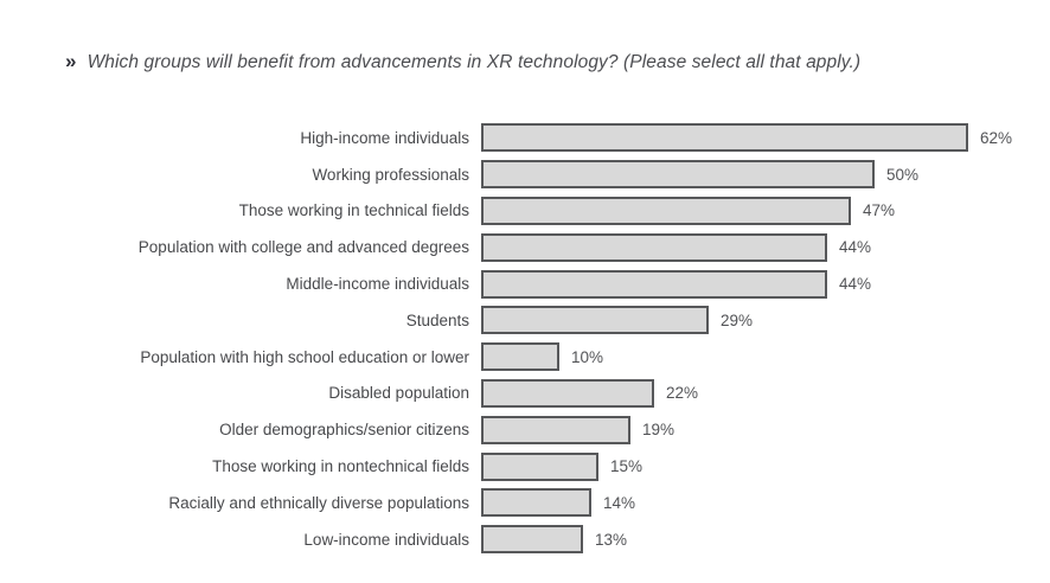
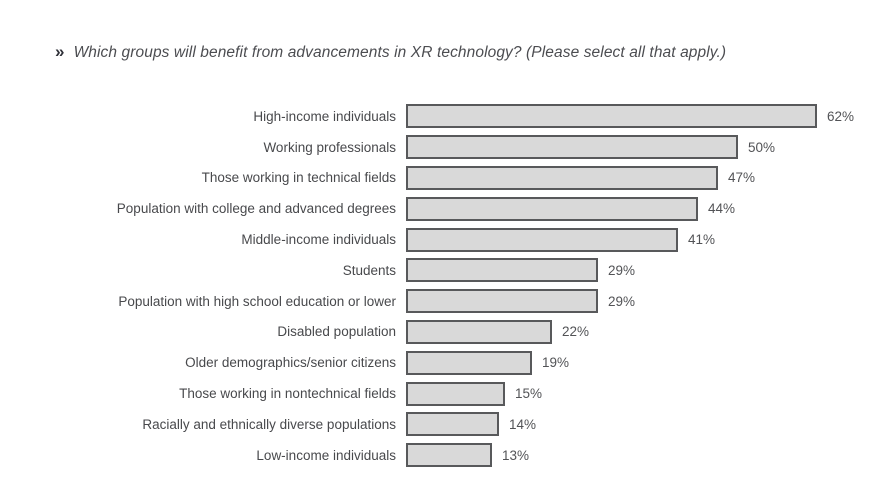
Middle-income individuals: 44% -> 41%
Population with high school education or lower: 10% -> 29%
